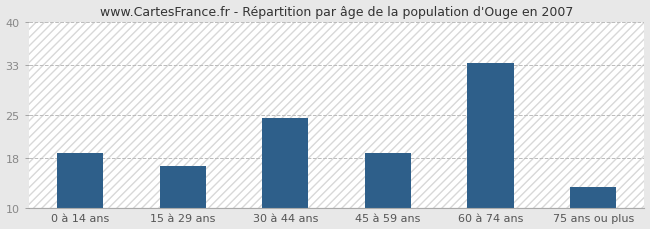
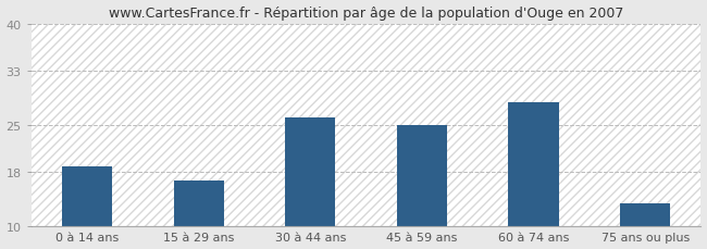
30 à 44 ans: 24.4 -> 26.0
45 à 59 ans: 18.8 -> 25.0
60 à 74 ans: 33.3 -> 28.4
